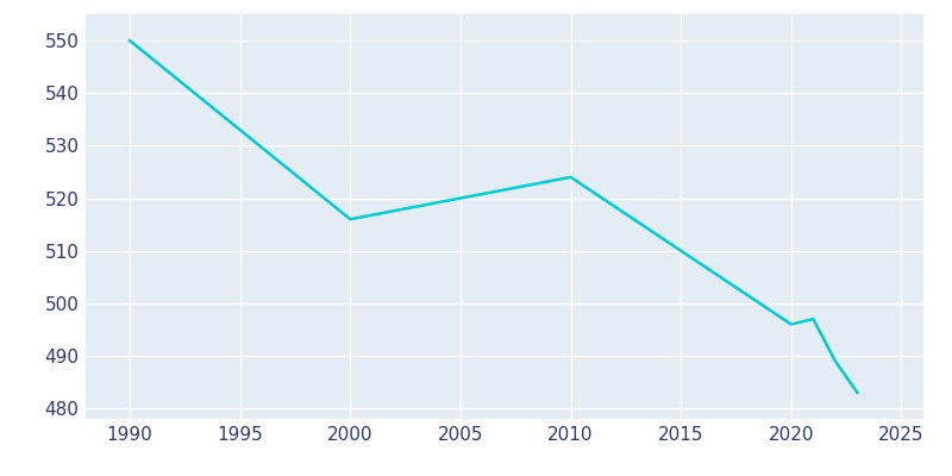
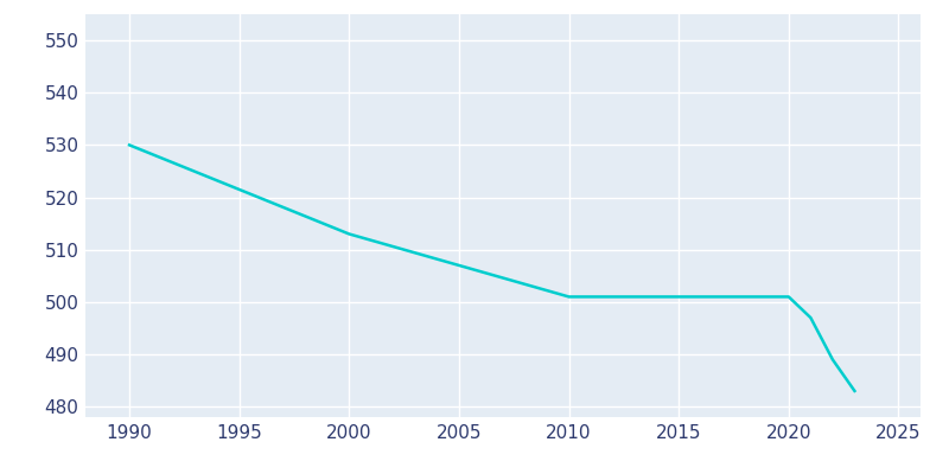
1990: 550 -> 530
2000: 516 -> 513
2010: 524 -> 501
2020: 496 -> 501
